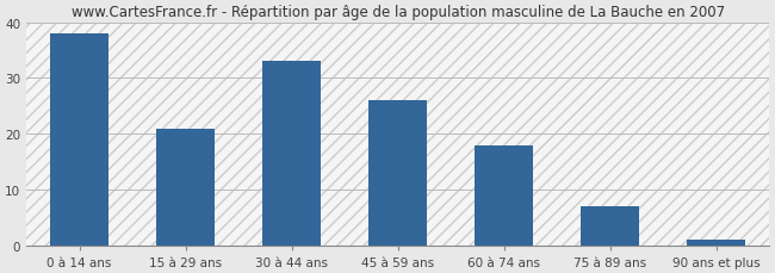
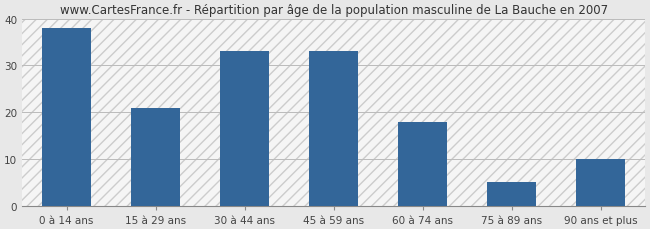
45 à 59 ans: 26 -> 33
75 à 89 ans: 7 -> 5
90 ans et plus: 1 -> 10
